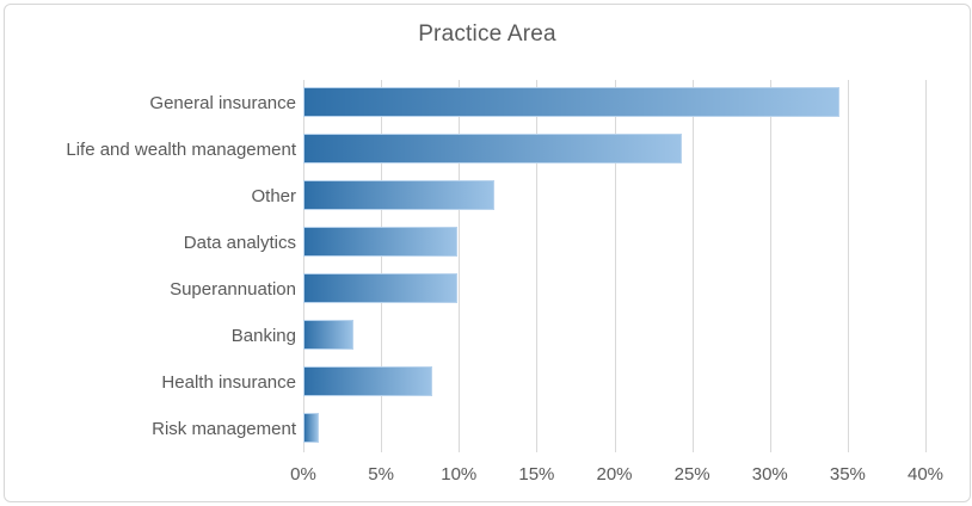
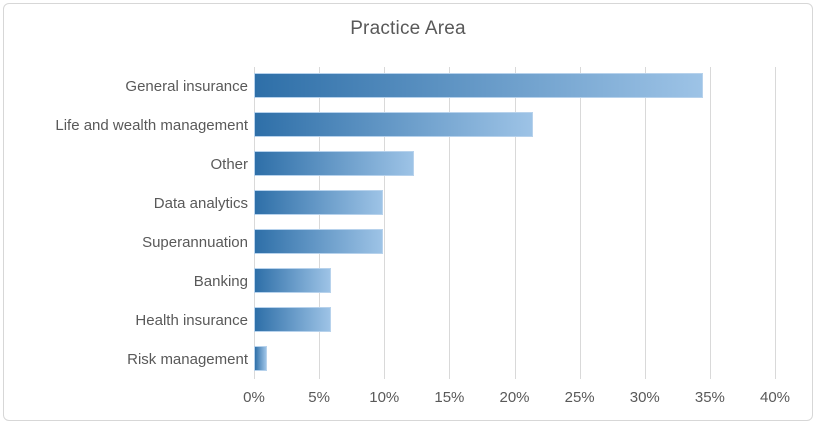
Life and wealth management: 24.3% -> 21.4%
Banking: 3.2% -> 5.9%
Health insurance: 8.3% -> 5.9%
